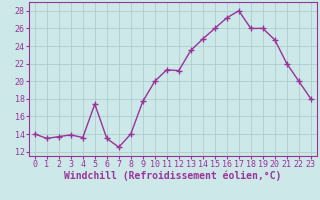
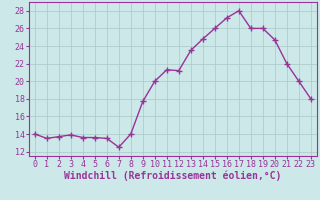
5: 17.4 -> 13.6
